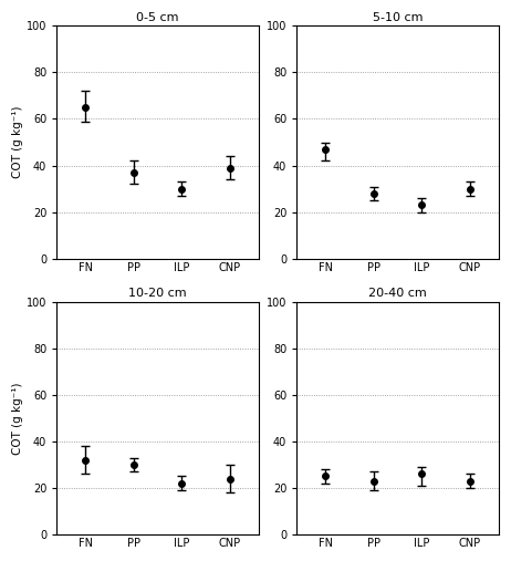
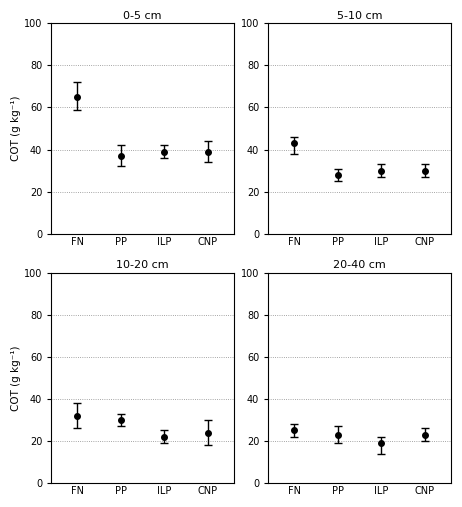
0-5 cm/ILP: 30 -> 39
5-10 cm/FN: 47 -> 43
5-10 cm/ILP: 23 -> 30
20-40 cm/ILP: 26 -> 19
